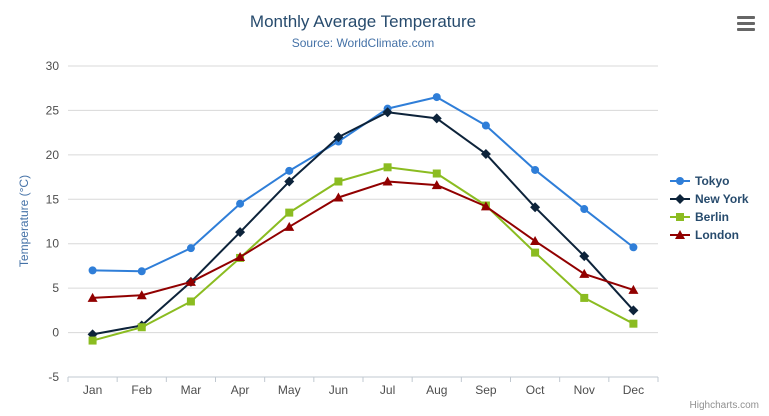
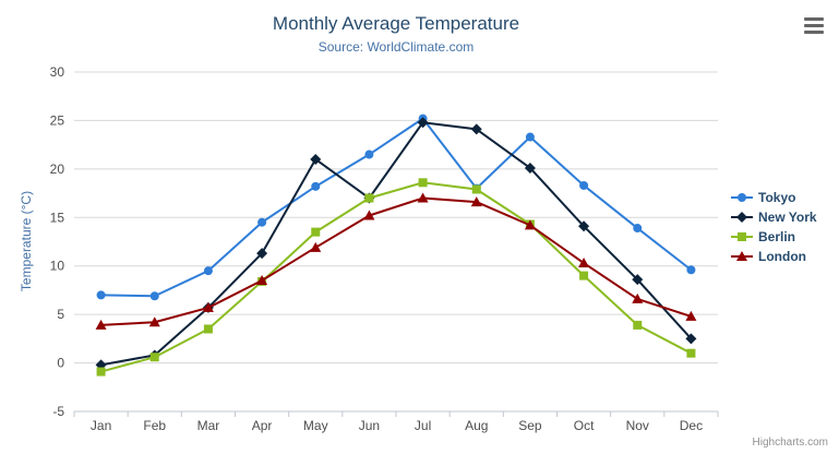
New York/May: 17 -> 21
New York/Jun: 22 -> 17
Tokyo/Aug: 26 -> 18
